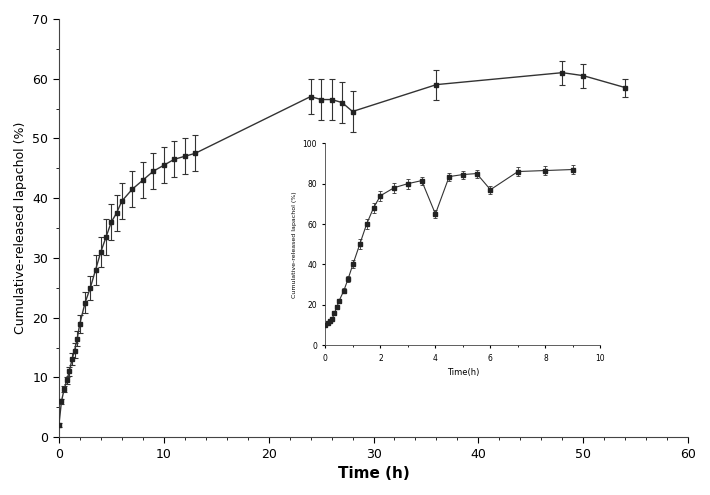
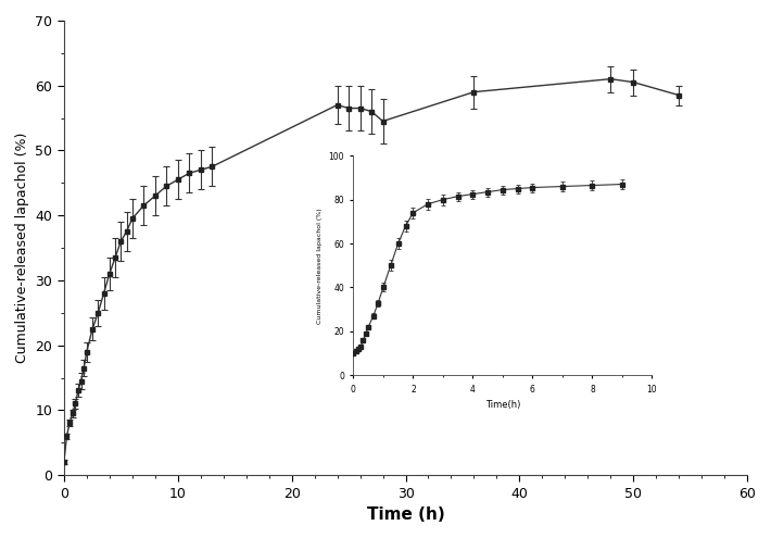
4: 65.0 -> 82.5
6: 77.0 -> 85.5
